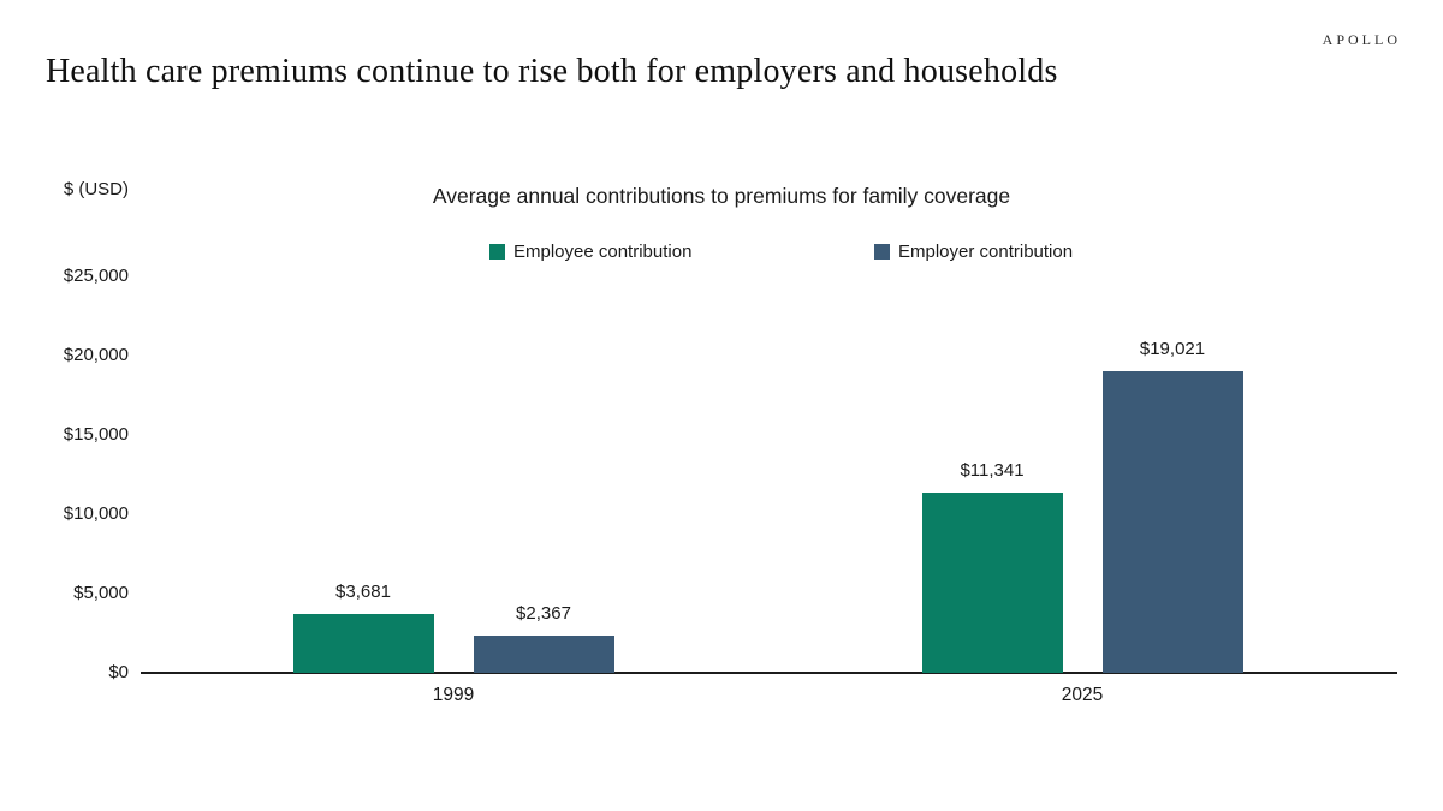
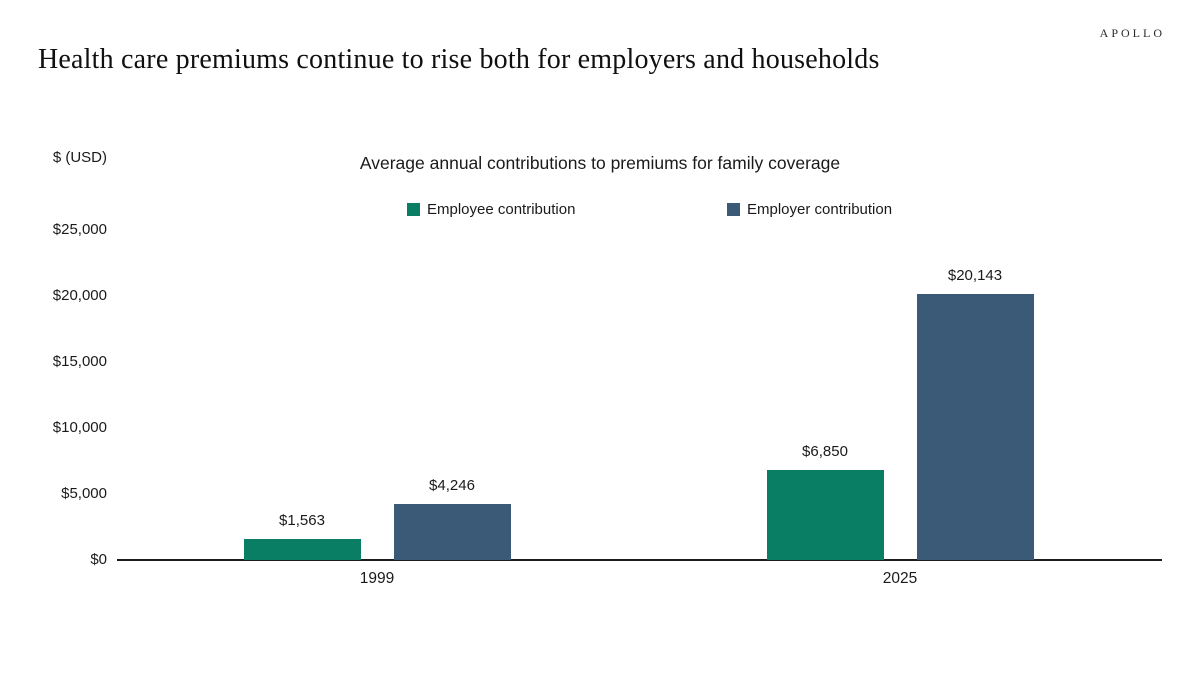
Employee contribution/1999: $3,681 -> $1,563
Employer contribution/1999: $2,367 -> $4,246
Employee contribution/2025: $11,341 -> $6,850
Employer contribution/2025: $19,021 -> $20,143
